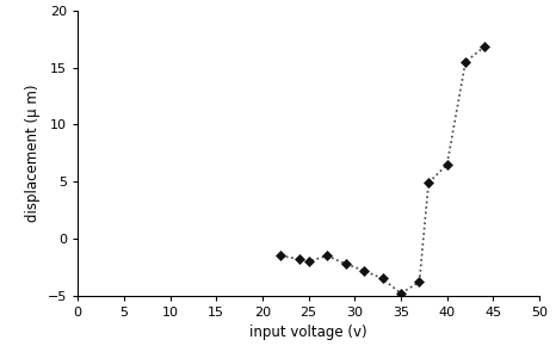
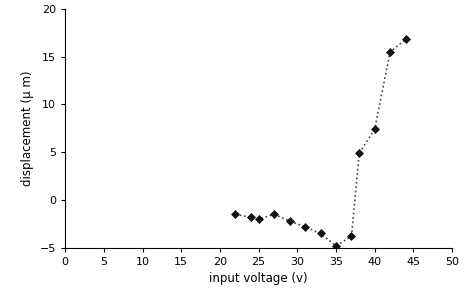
40: 6.5 -> 7.4
